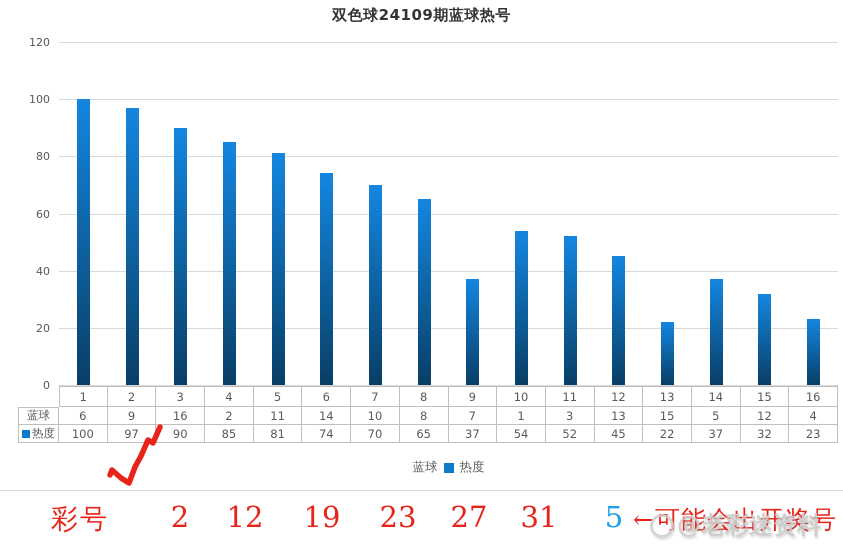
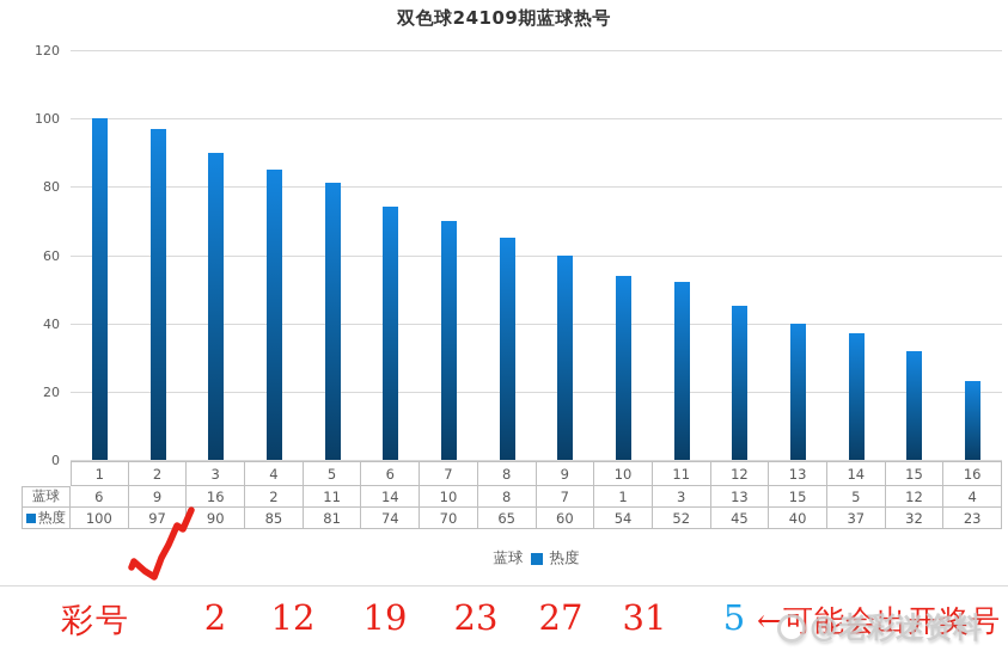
热度/9: 37 -> 60
热度/13: 22 -> 40
